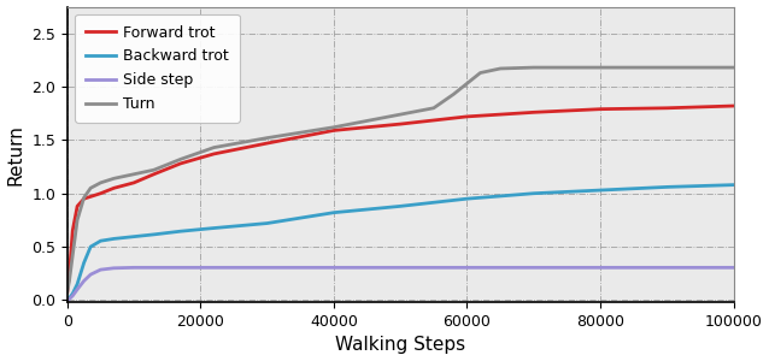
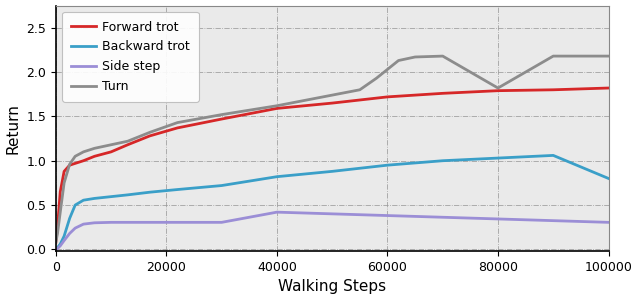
Side step/40000: 0.30 -> 0.42
Turn/80000: 2.18 -> 1.82
Backward trot/100000: 1.08 -> 0.80
